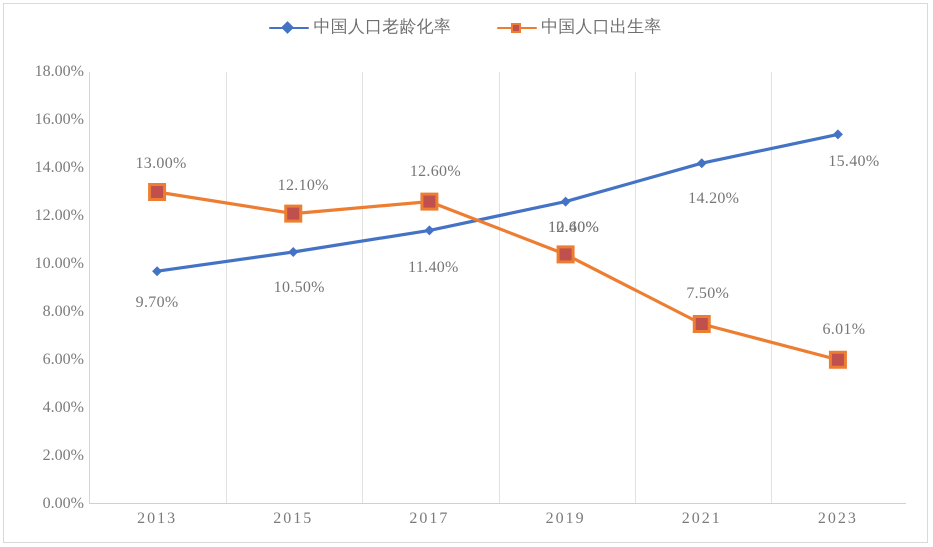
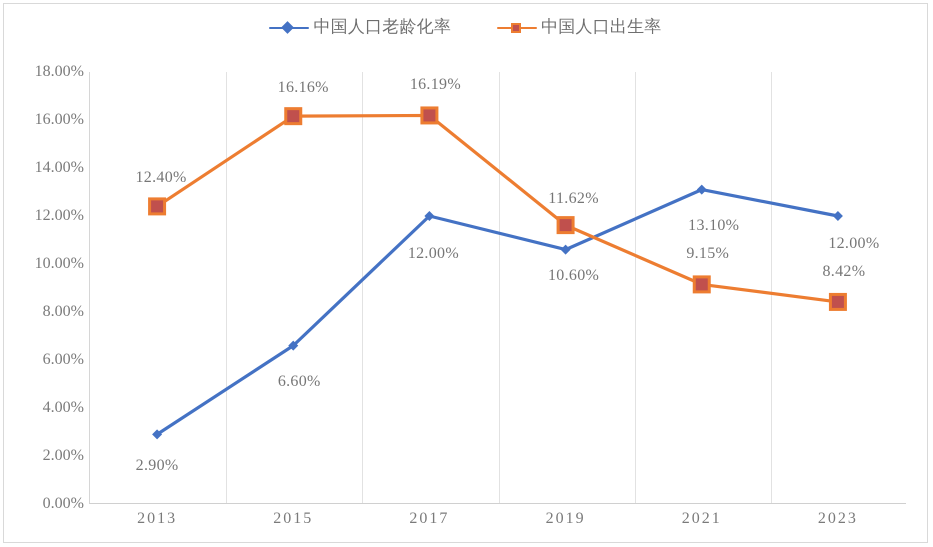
中国人口老龄化率/2013: 9.70% -> 2.90%
中国人口出生率/2013: 13.00% -> 12.40%
中国人口老龄化率/2015: 10.50% -> 6.60%
中国人口出生率/2015: 12.10% -> 16.16%
中国人口老龄化率/2017: 11.40% -> 12.00%
中国人口出生率/2017: 12.60% -> 16.19%
中国人口老龄化率/2019: 12.60% -> 10.60%
中国人口出生率/2019: 10.40% -> 11.62%
中国人口老龄化率/2021: 14.20% -> 13.10%
中国人口出生率/2021: 7.50% -> 9.15%
中国人口老龄化率/2023: 15.40% -> 12.00%
中国人口出生率/2023: 6.01% -> 8.42%
